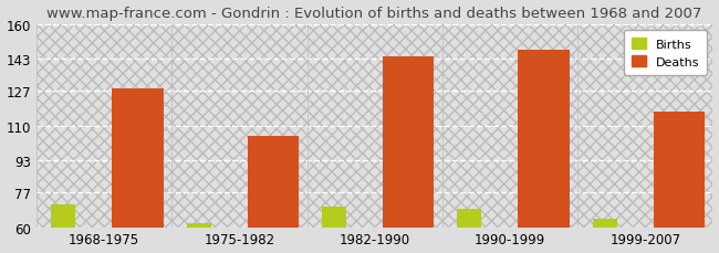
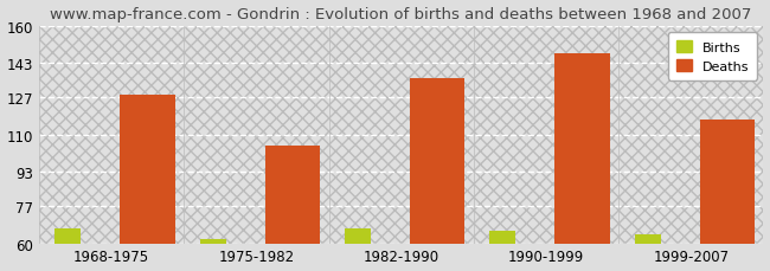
Births/1968-1975: 71 -> 67
Births/1982-1990: 70 -> 67
Deaths/1982-1990: 144 -> 136
Births/1990-1999: 69 -> 66
